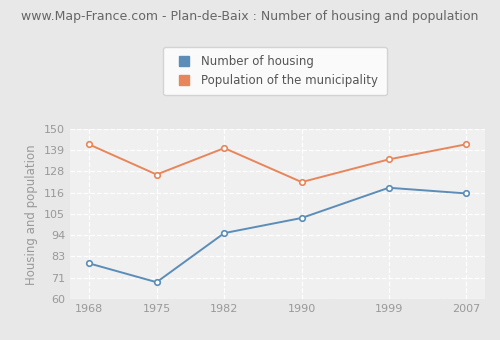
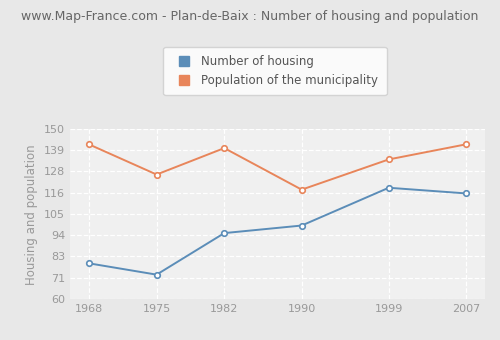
Number of housing/1975: 69 -> 73
Number of housing/1990: 103 -> 99
Population of the municipality/1990: 122 -> 118
